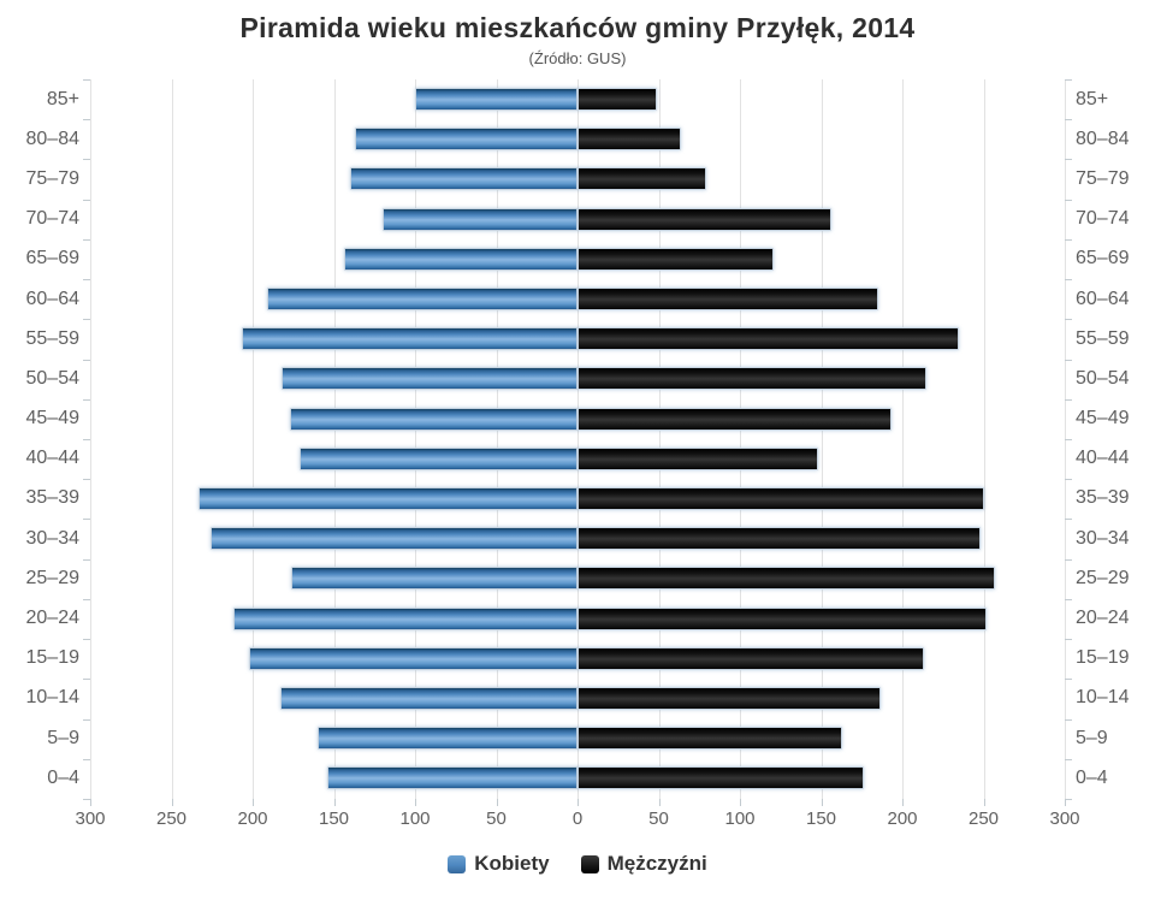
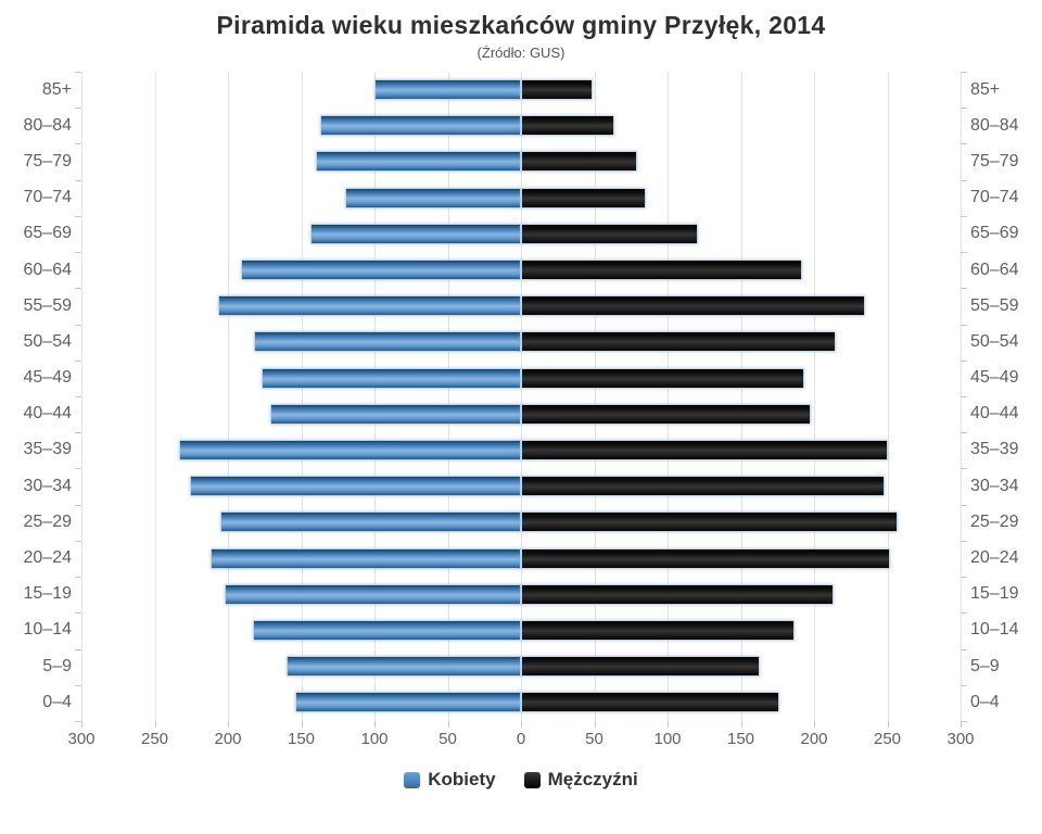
Mężczyźni/70–74: 156 -> 85
Mężczyźni/60–64: 185 -> 192
Mężczyźni/40–44: 148 -> 198
Kobiety/25–29: 176 -> 205
